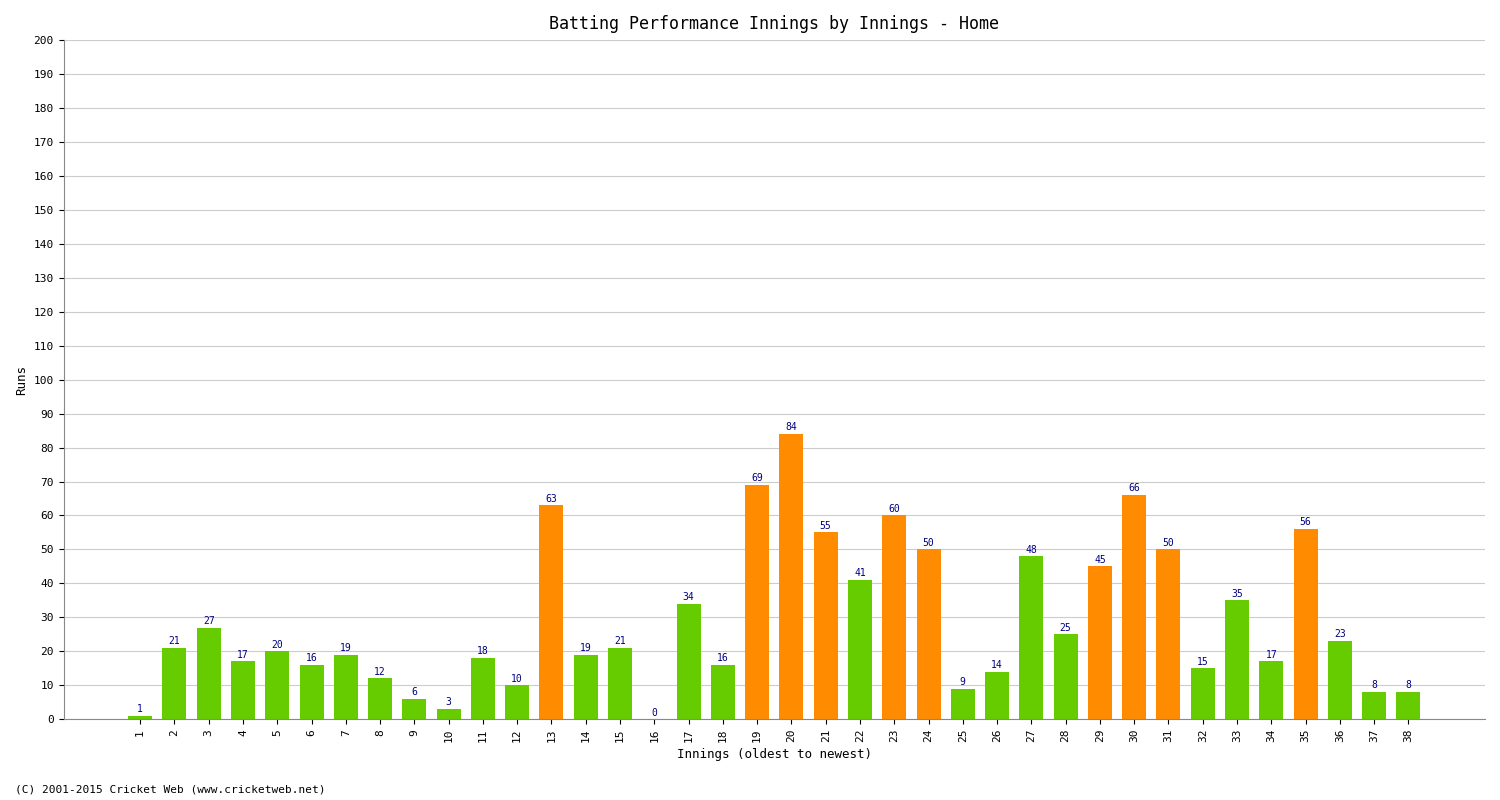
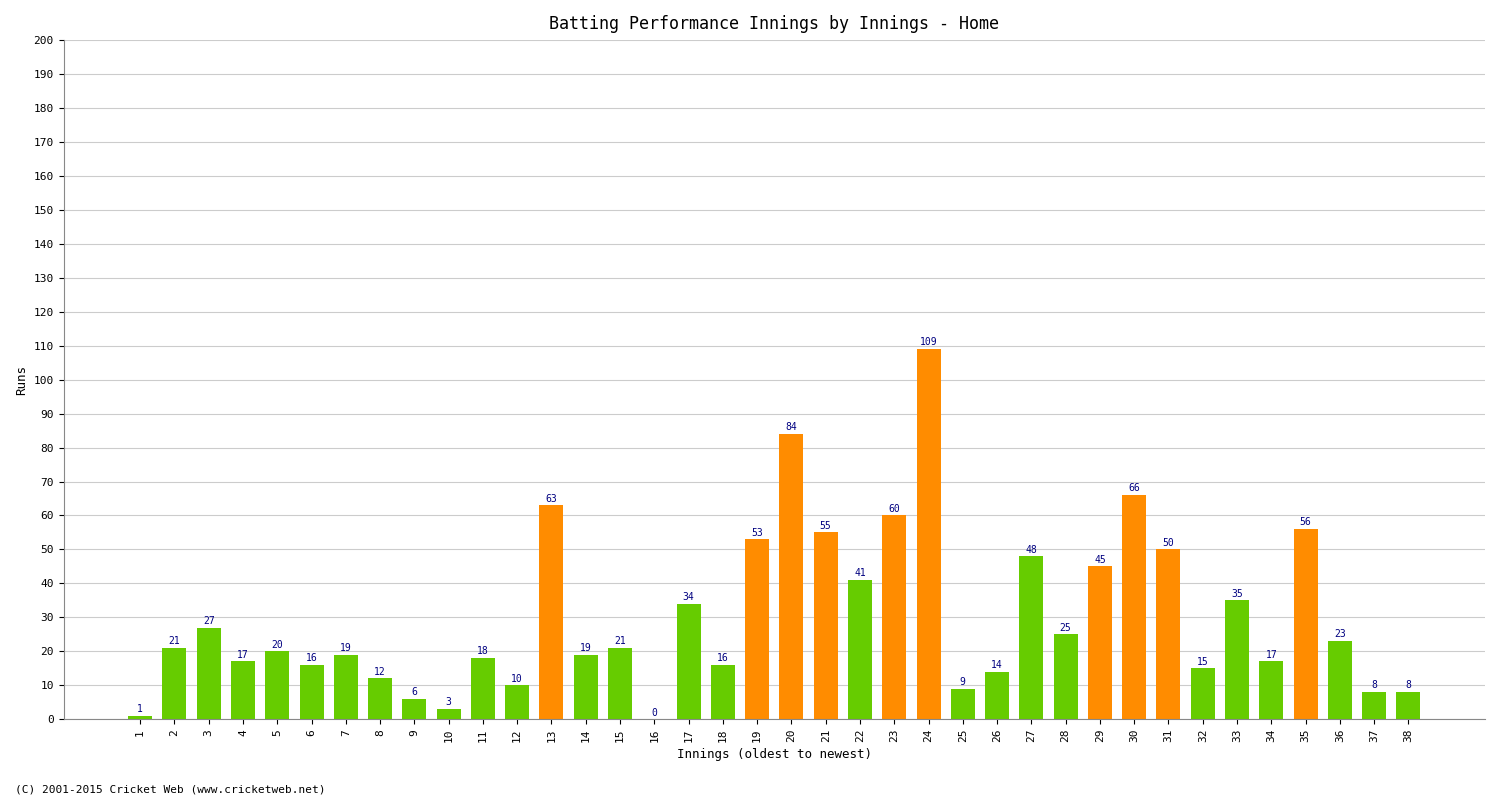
19: 69 -> 53
24: 50 -> 109
